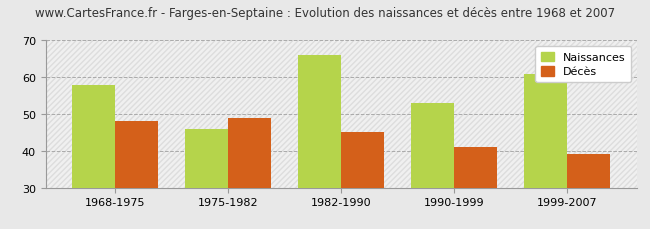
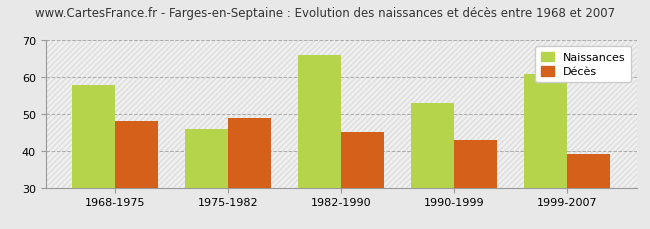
Décès/1990-1999: 41 -> 43
